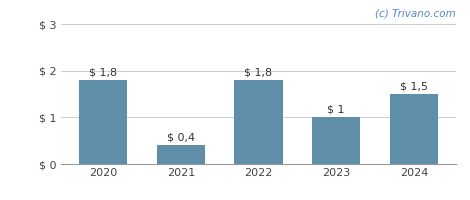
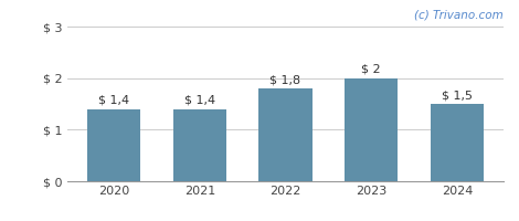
2020: 1,8 -> 1,4
2021: 0,4 -> 1,4
2023: 1 -> 2
